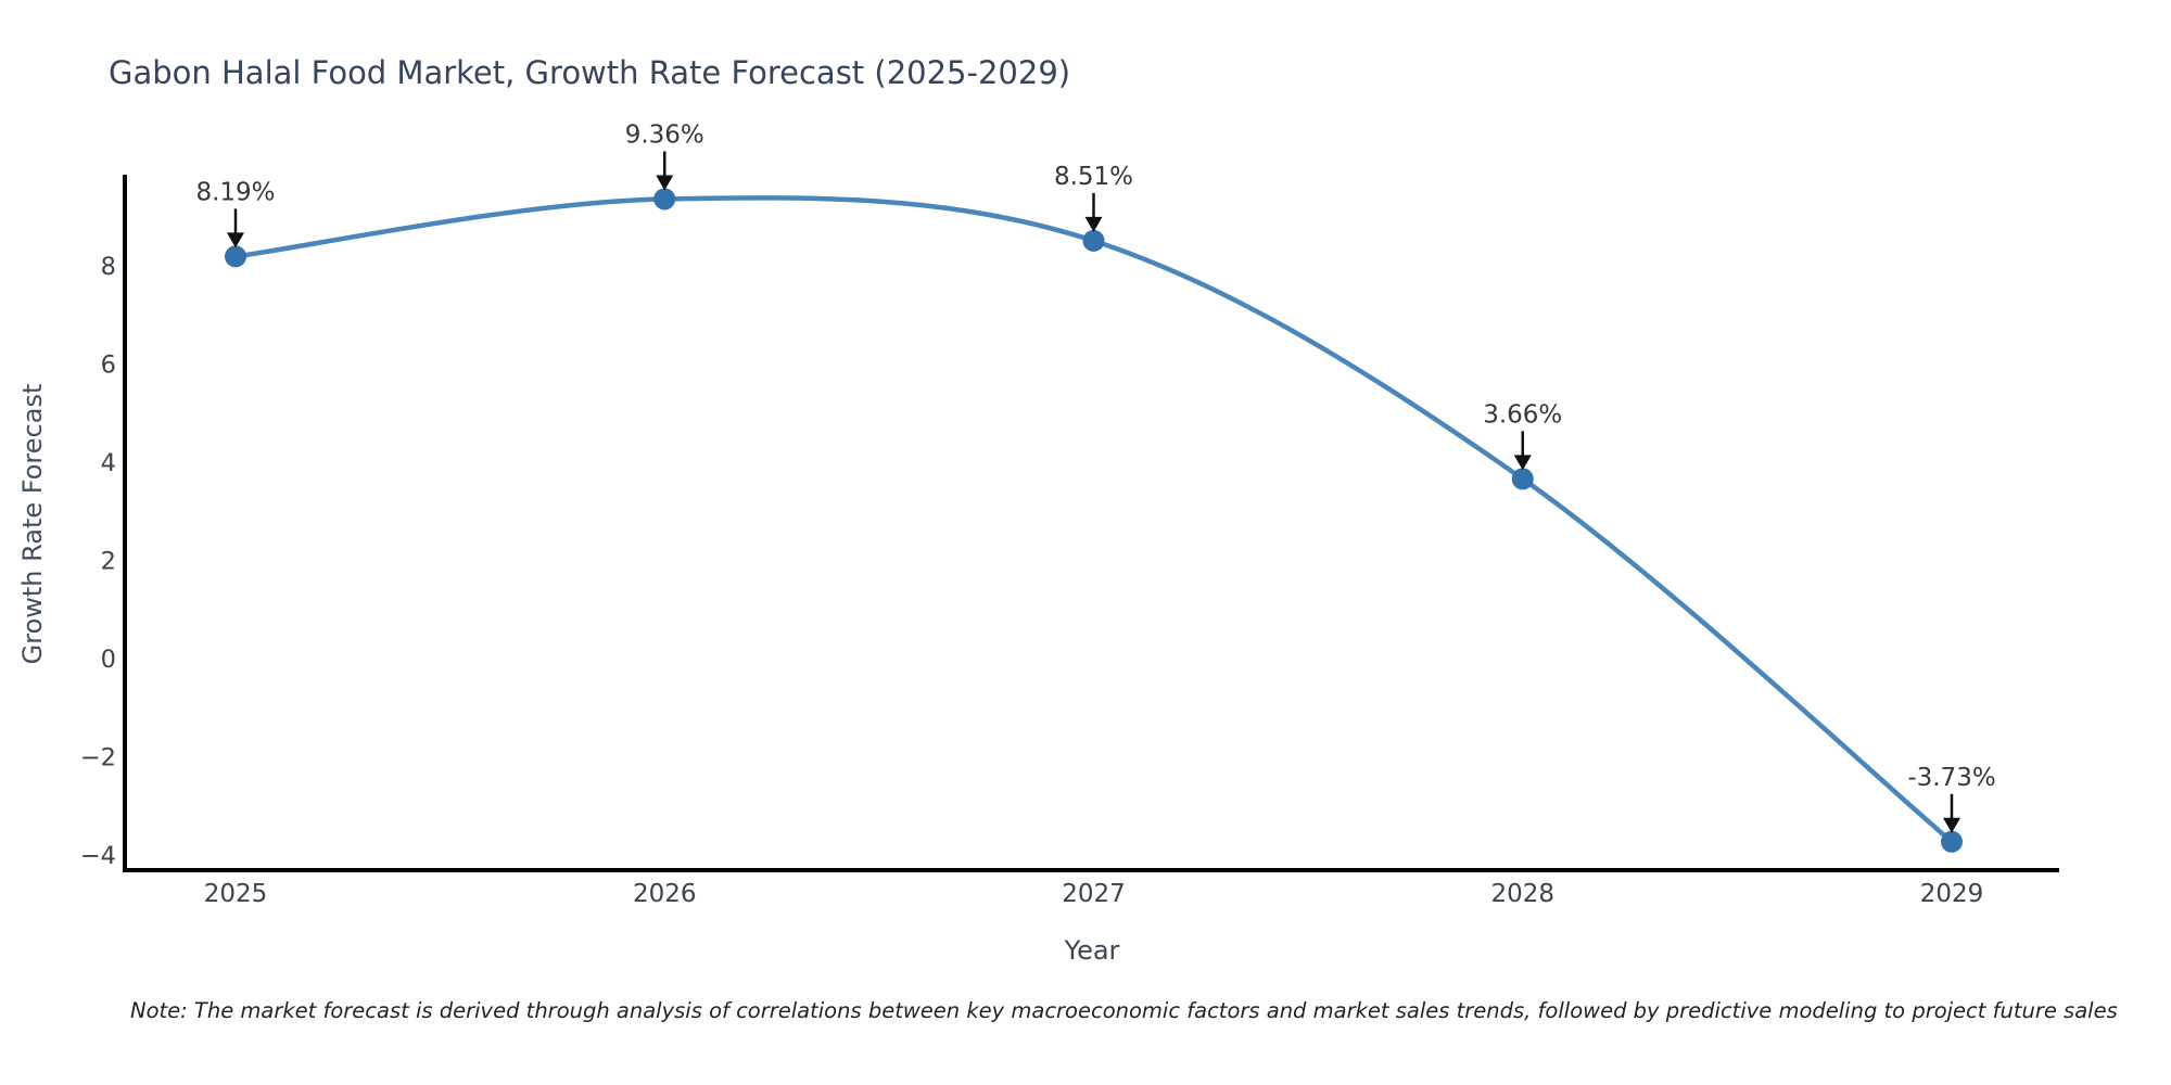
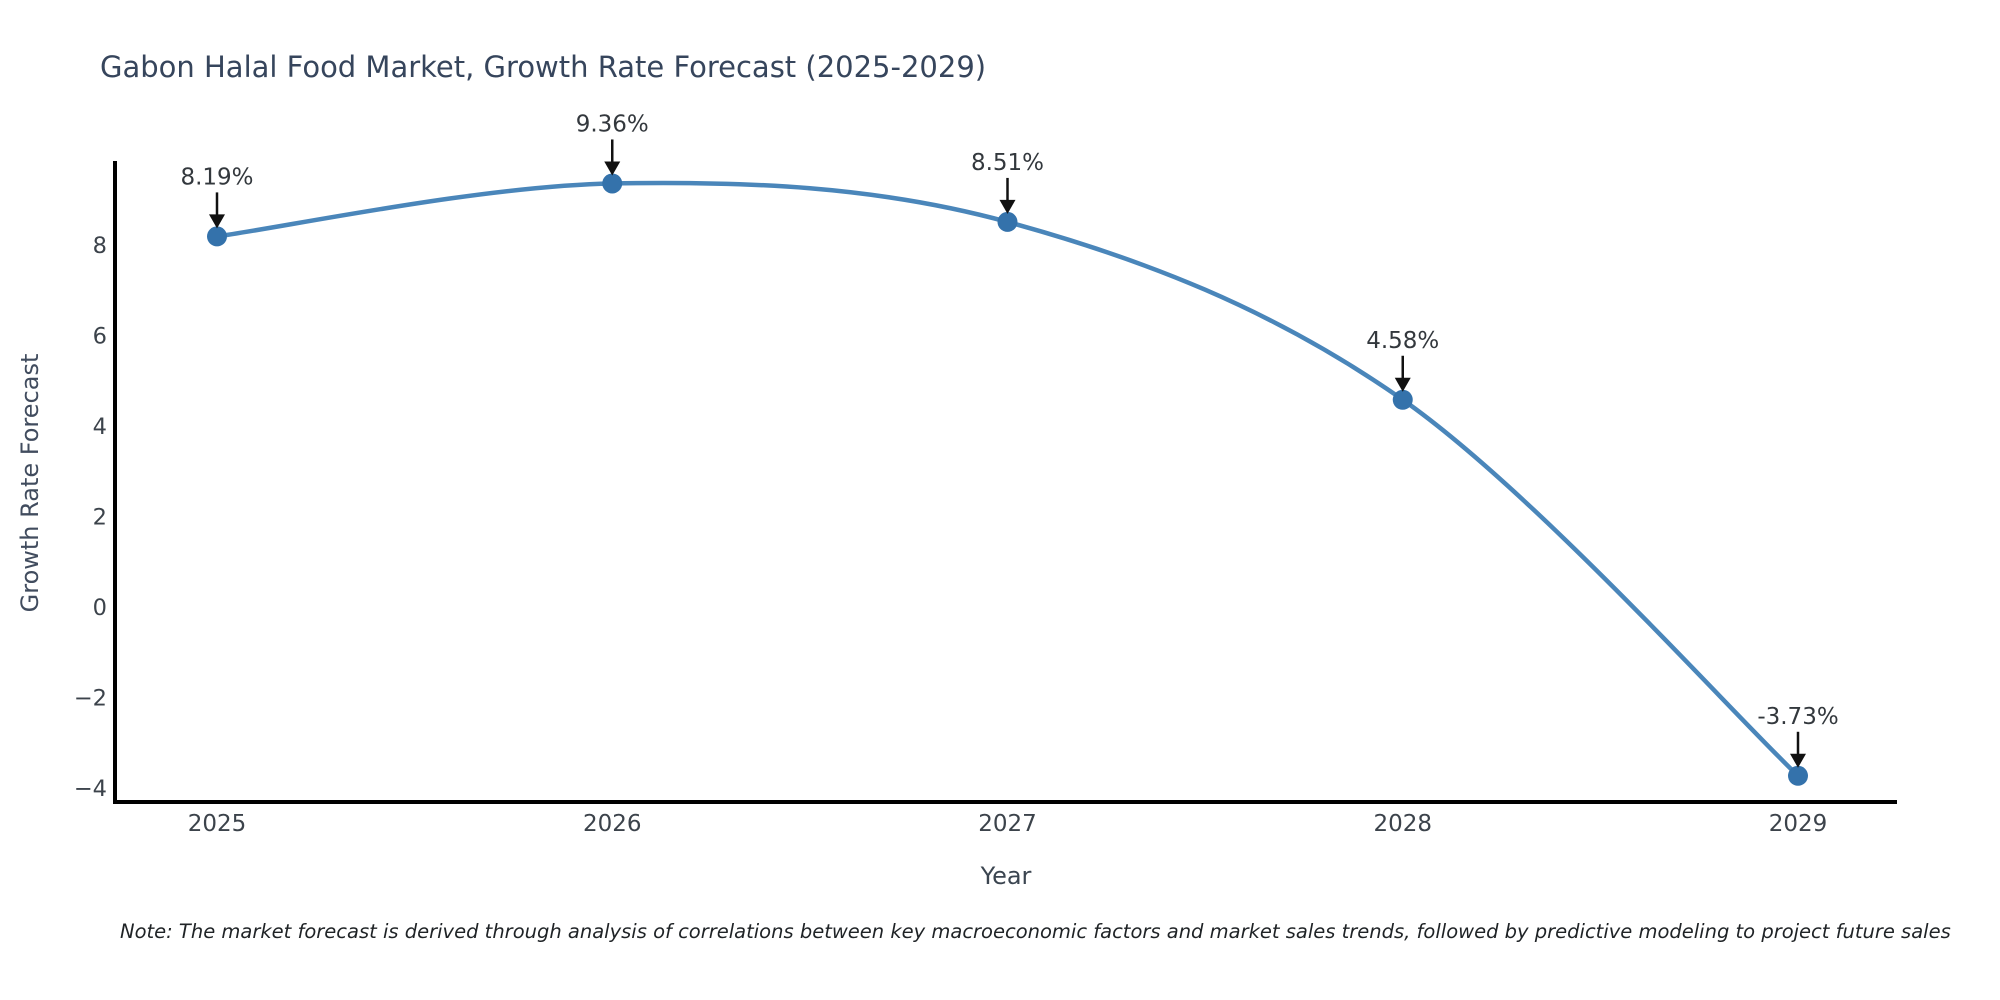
2028: 3.66% -> 4.58%
